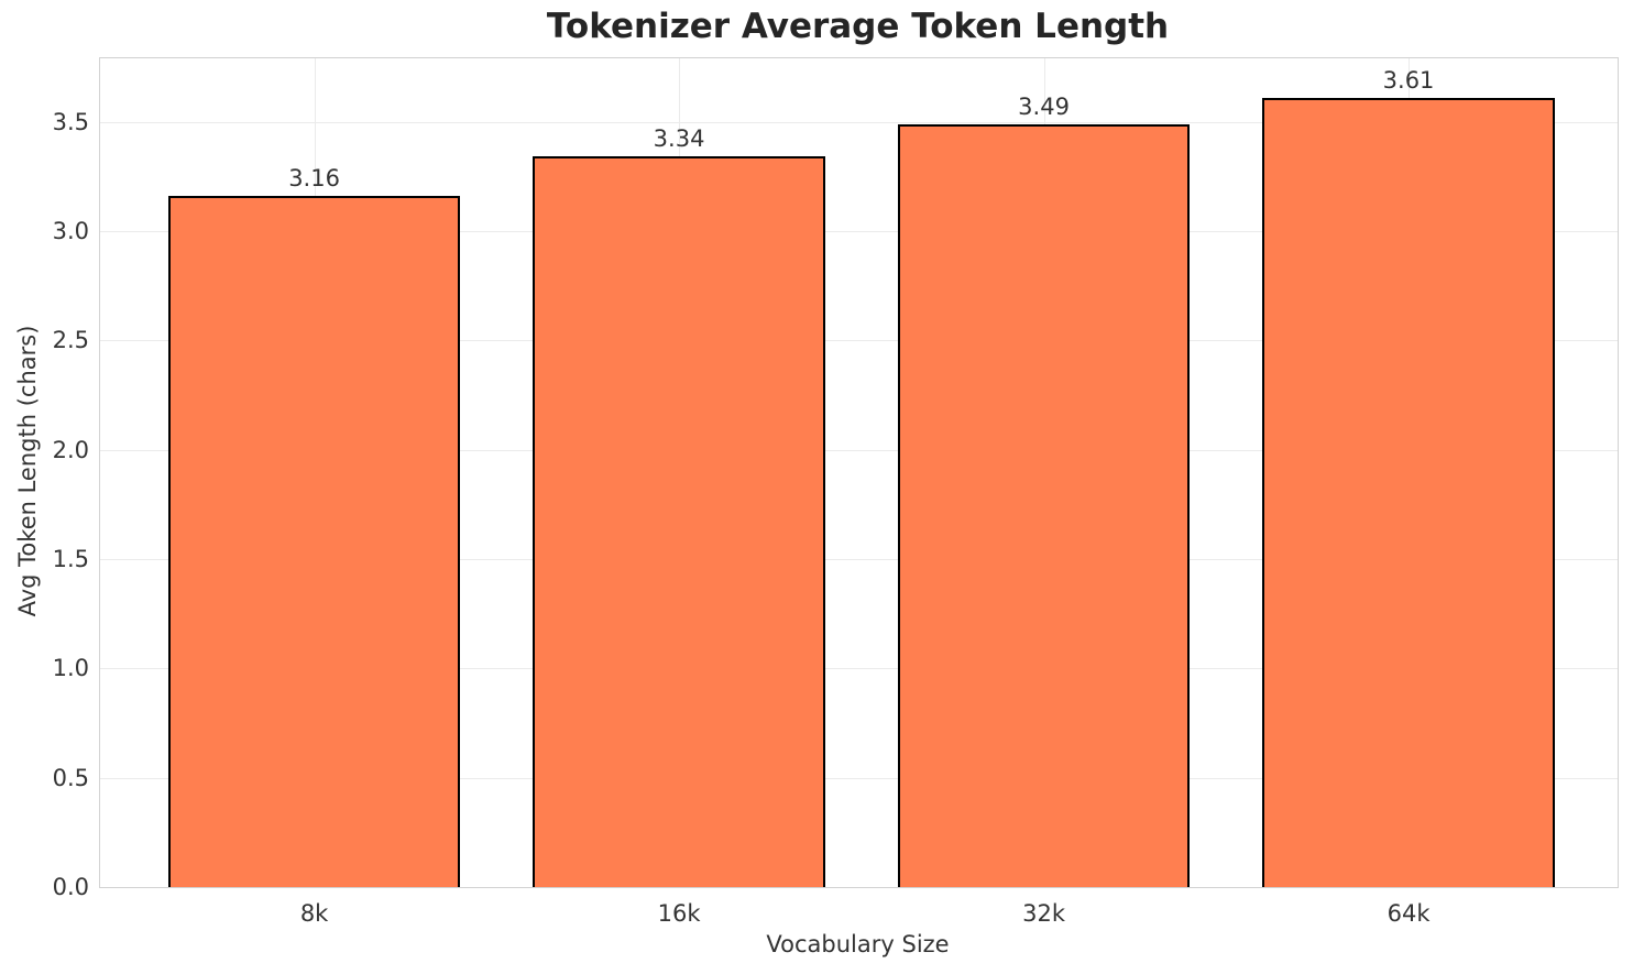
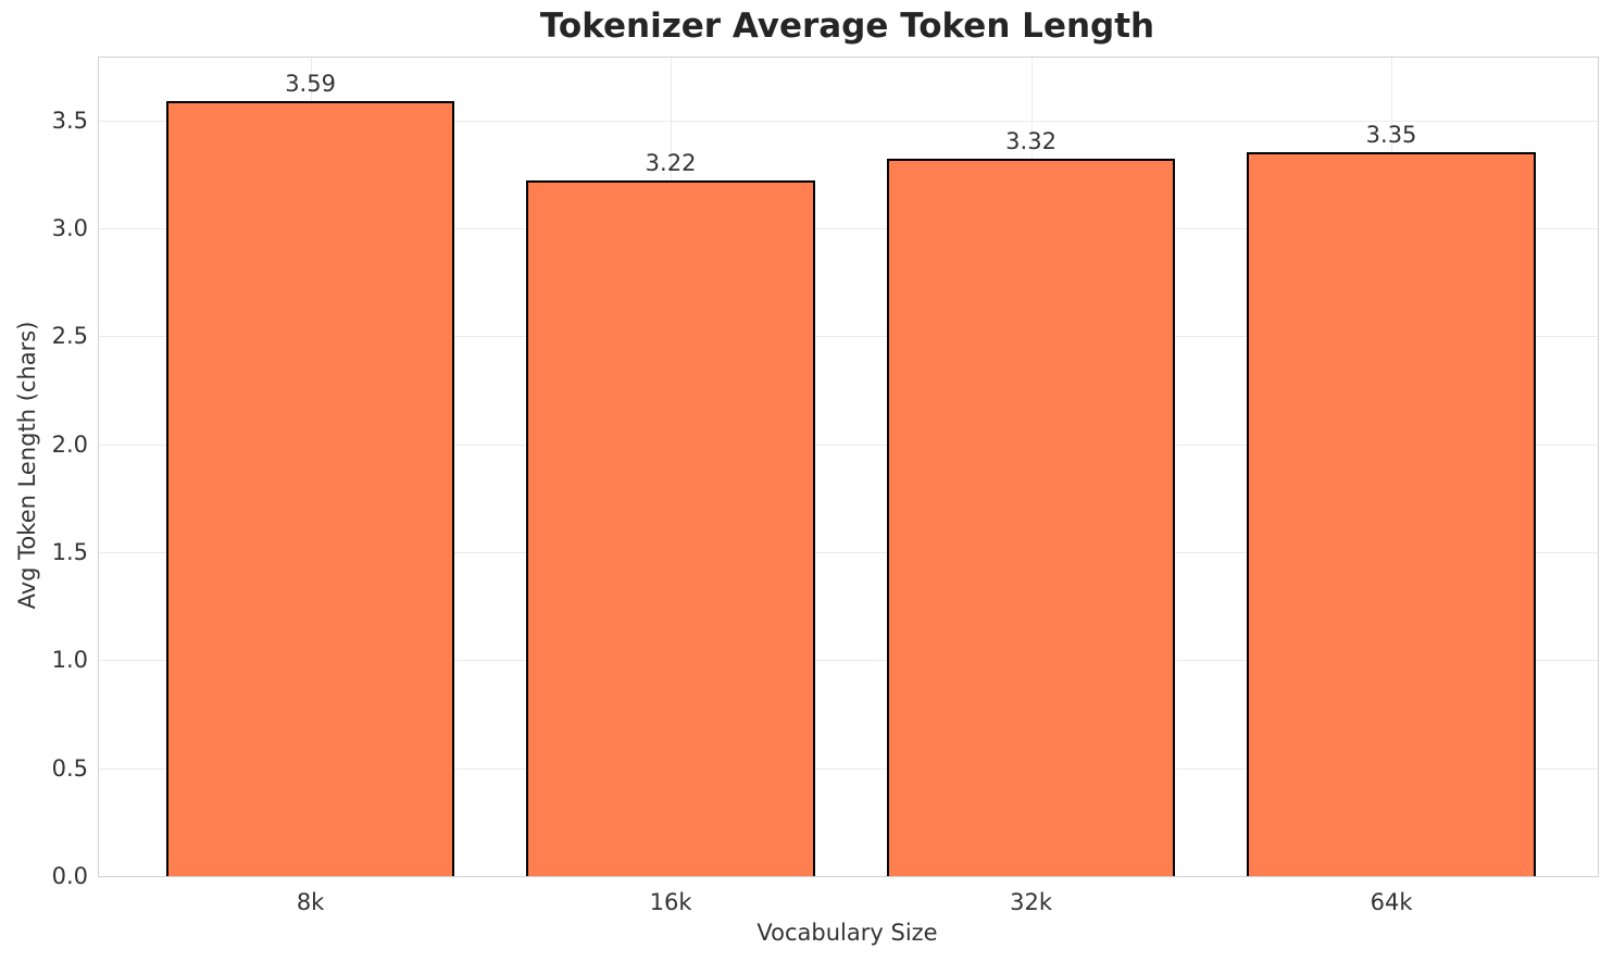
8k: 3.16 -> 3.59
16k: 3.34 -> 3.22
32k: 3.49 -> 3.32
64k: 3.61 -> 3.35
